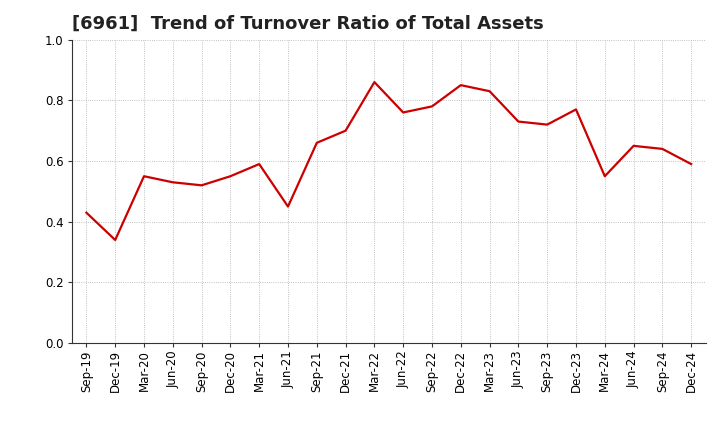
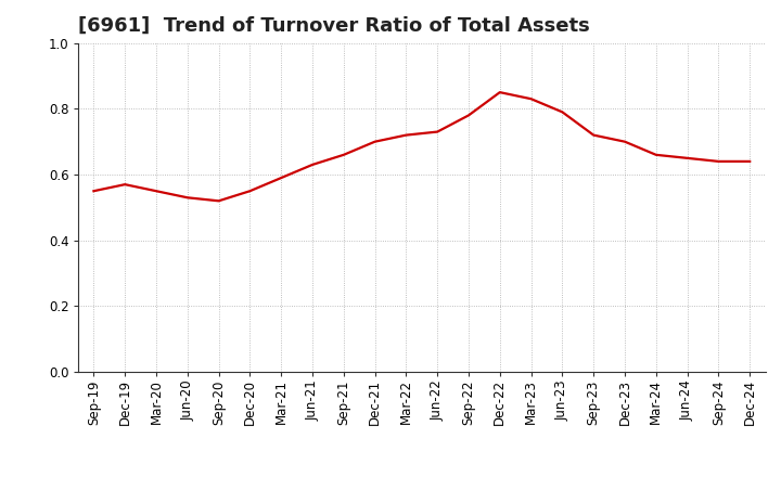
Sep-19: 0.43 -> 0.55
Dec-19: 0.34 -> 0.57
Jun-21: 0.45 -> 0.63
Mar-22: 0.86 -> 0.72
Jun-22: 0.76 -> 0.73
Jun-23: 0.73 -> 0.79
Dec-23: 0.77 -> 0.70
Mar-24: 0.55 -> 0.66
Dec-24: 0.59 -> 0.64
